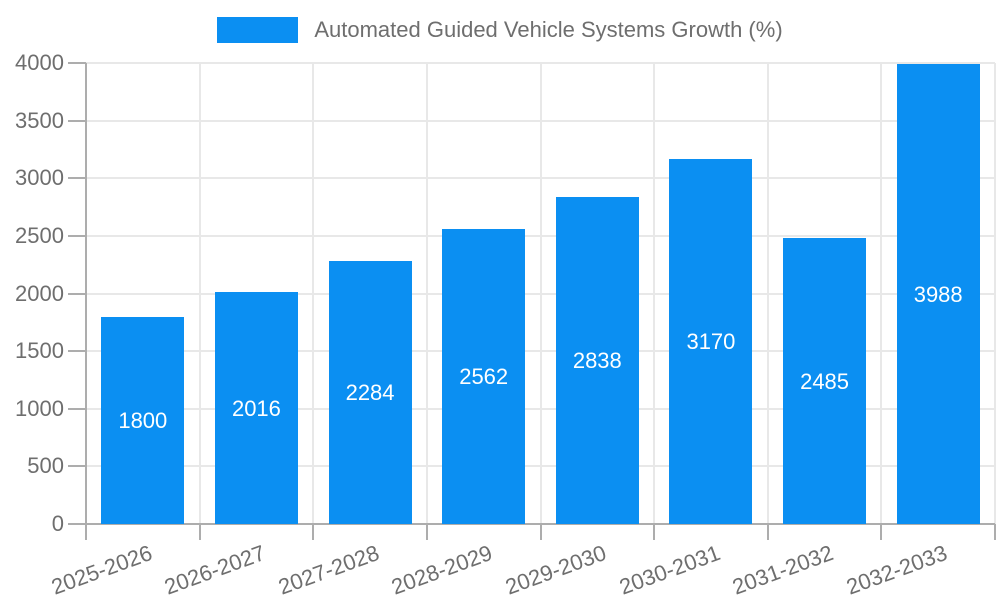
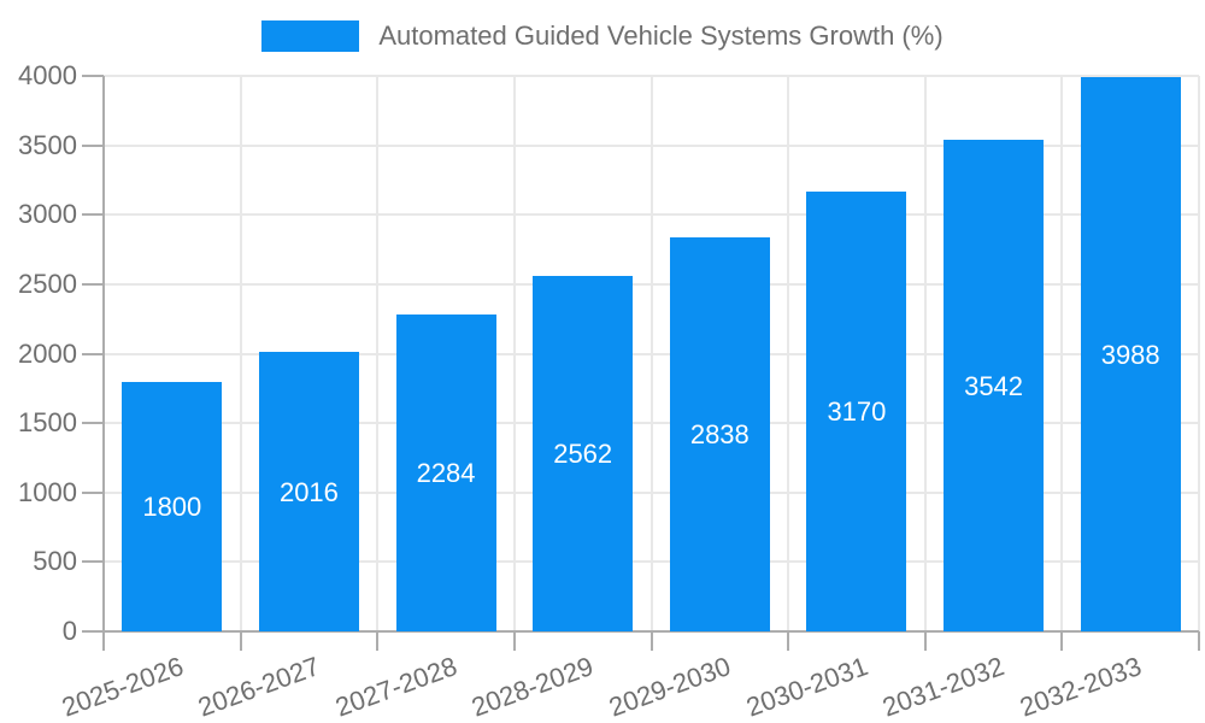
2031-2032: 2485 -> 3542
